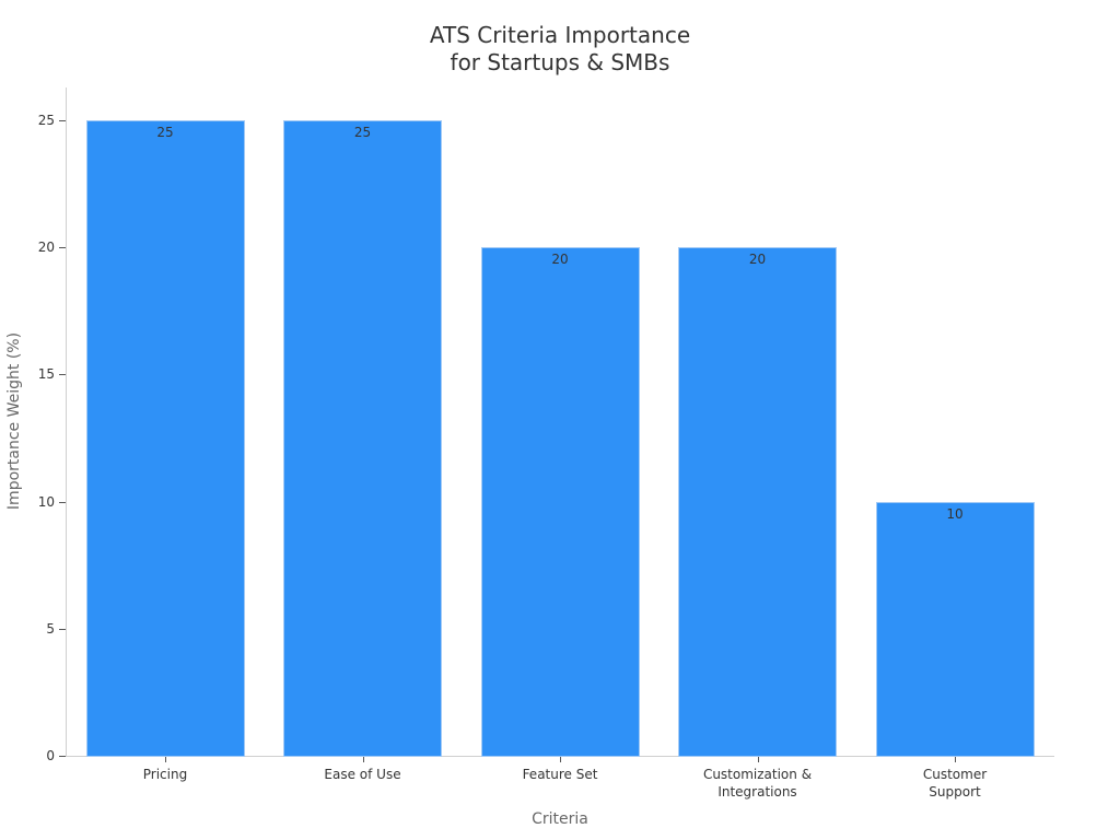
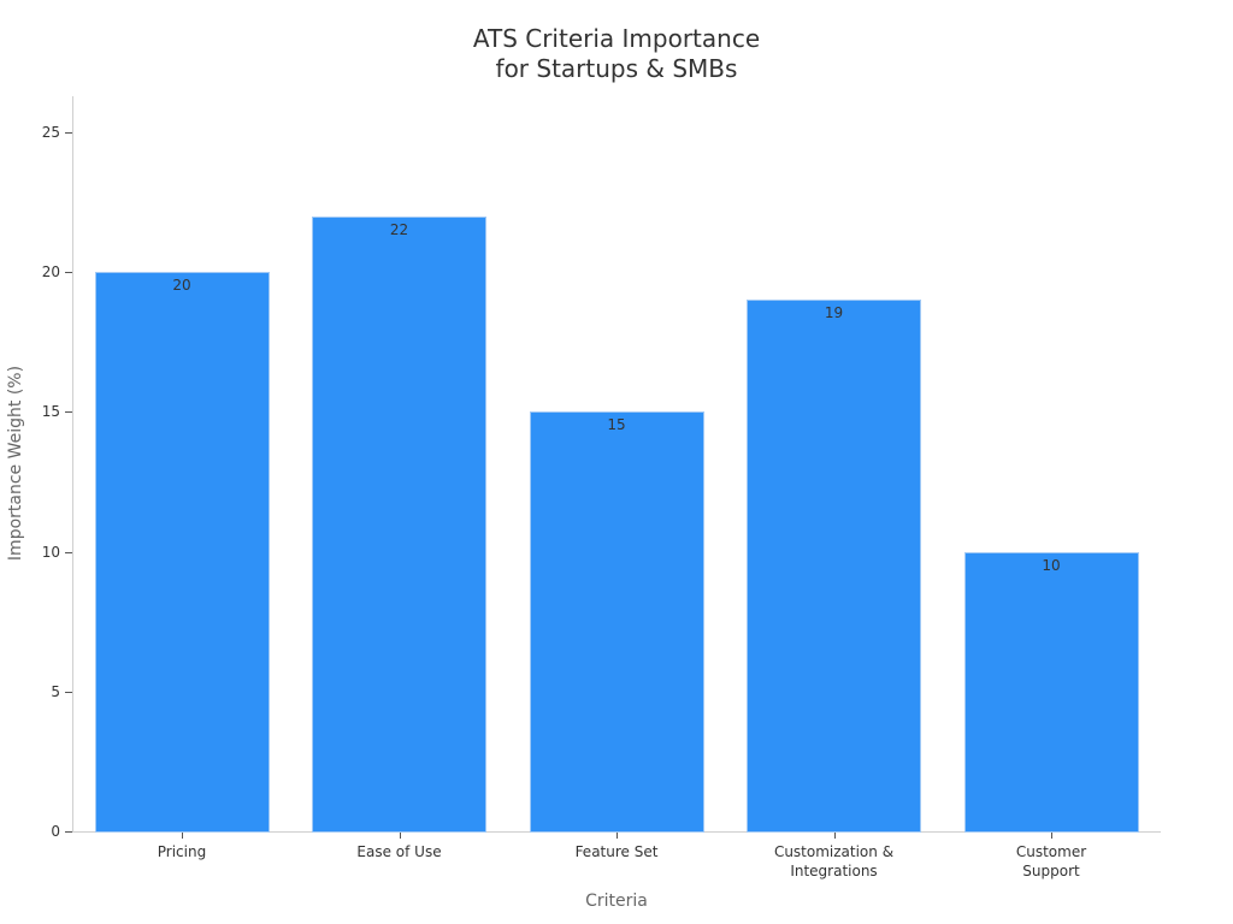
Pricing: 25 -> 20
Ease of Use: 25 -> 22
Feature Set: 20 -> 15
Customization & Integrations: 20 -> 19
